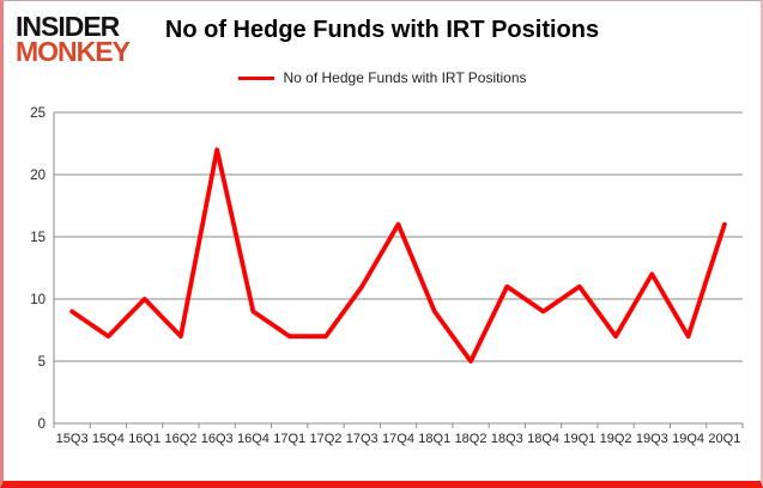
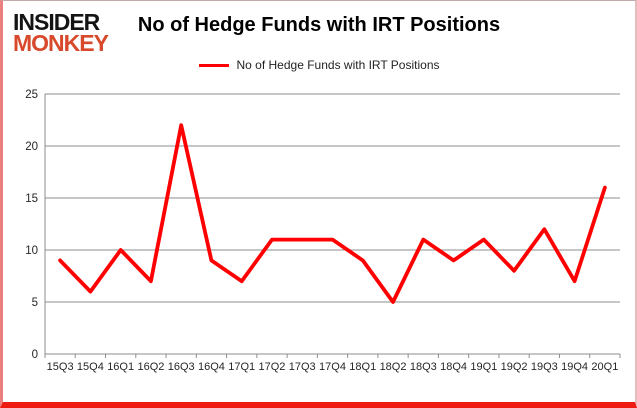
15Q4: 7 -> 6
17Q2: 7 -> 11
17Q4: 16 -> 11
19Q2: 7 -> 8
